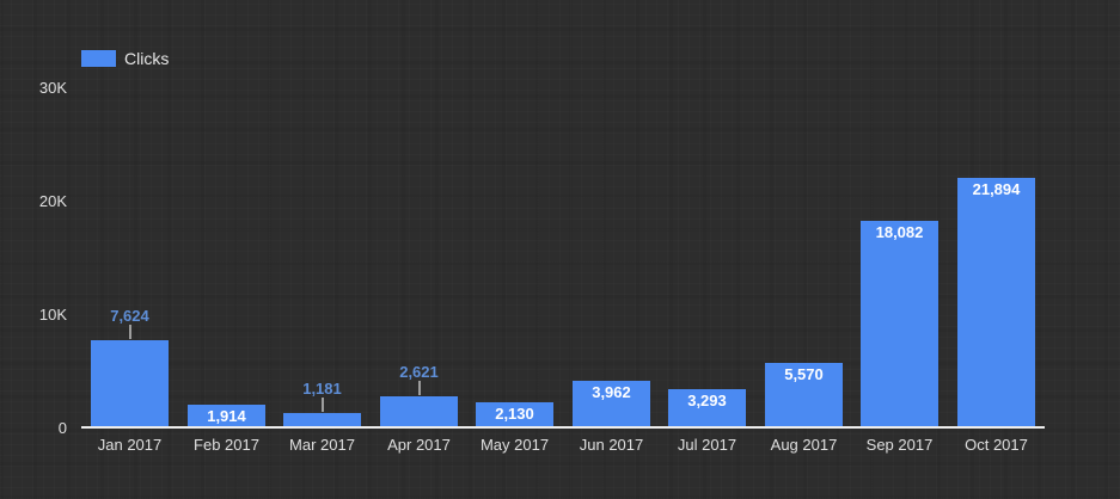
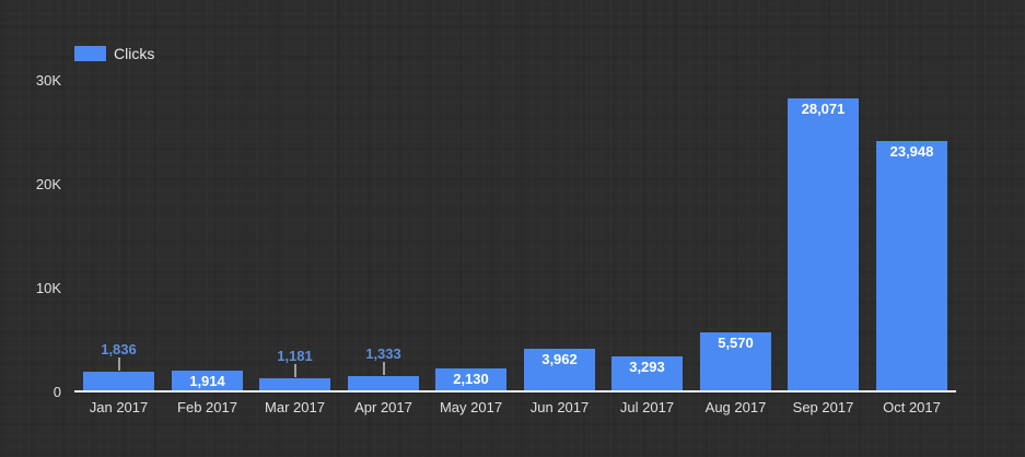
Jan 2017: 7,624 -> 1,836
Apr 2017: 2,621 -> 1,333
Sep 2017: 18,082 -> 28,071
Oct 2017: 21,894 -> 23,948
